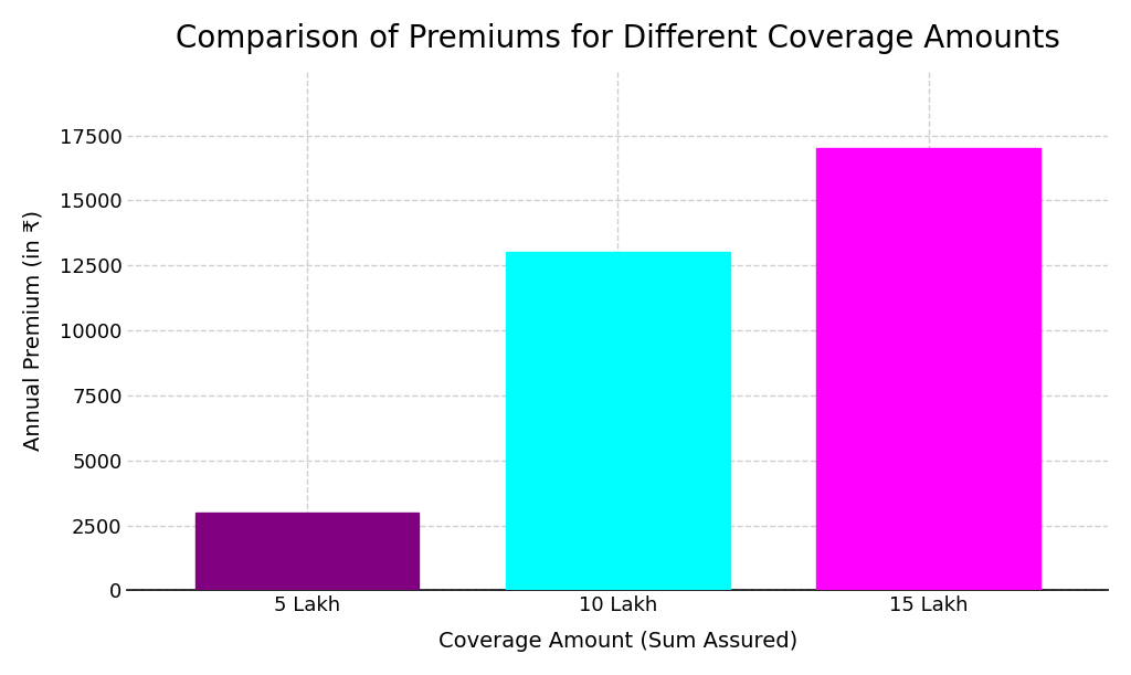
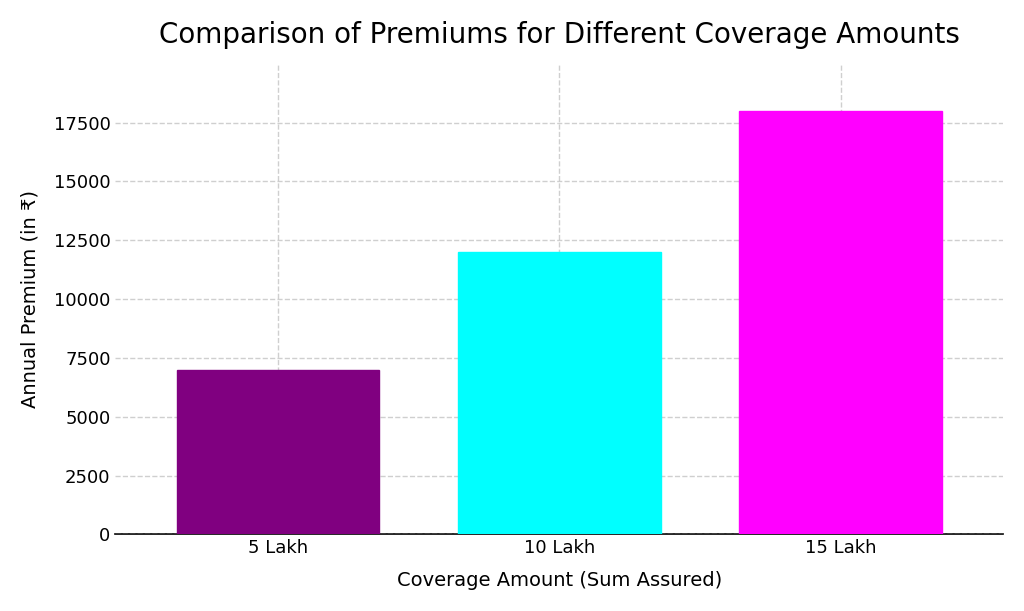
5 Lakh: 3000 -> 7000
10 Lakh: 13000 -> 12000
15 Lakh: 17000 -> 18000
